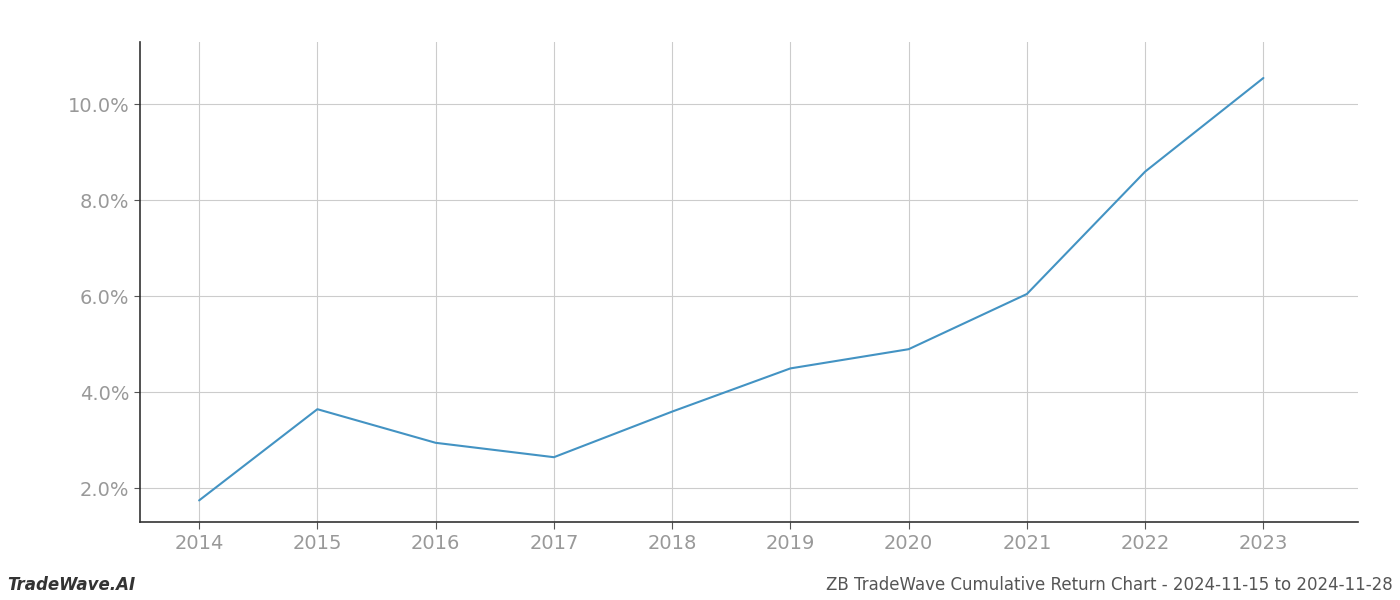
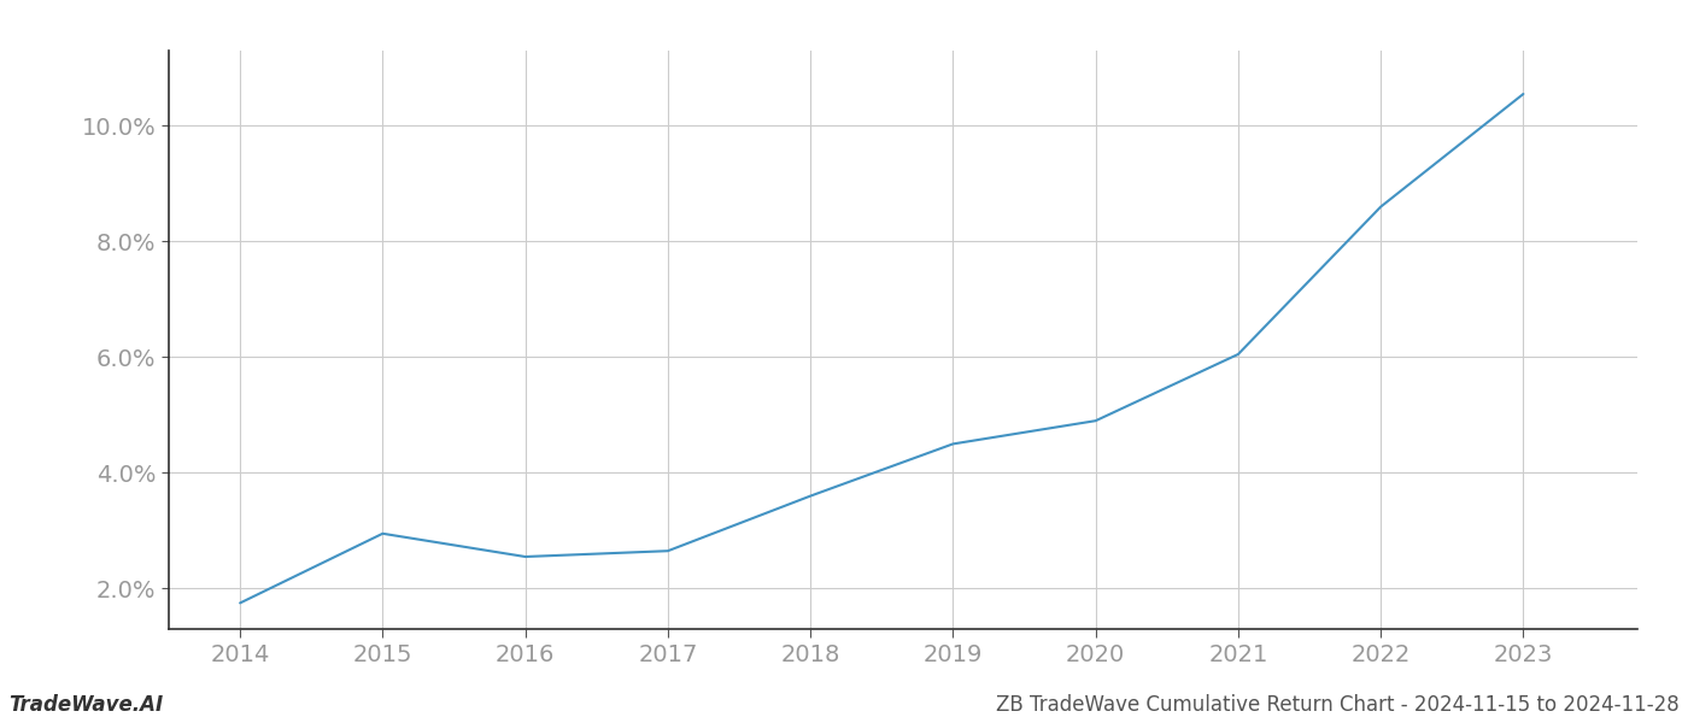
2015: 3.65% -> 2.95%
2016: 2.95% -> 2.55%
